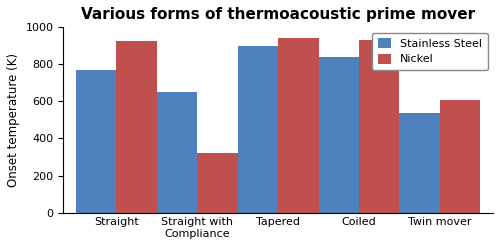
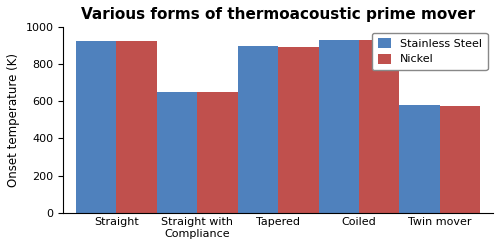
Stainless Steel/Straight: 770 -> 920
Nickel/Straight with Compliance: 320 -> 650
Nickel/Tapered: 940 -> 900
Stainless Steel/Coiled: 840 -> 930
Stainless Steel/Twin mover: 540 -> 580
Nickel/Twin mover: 610 -> 580
